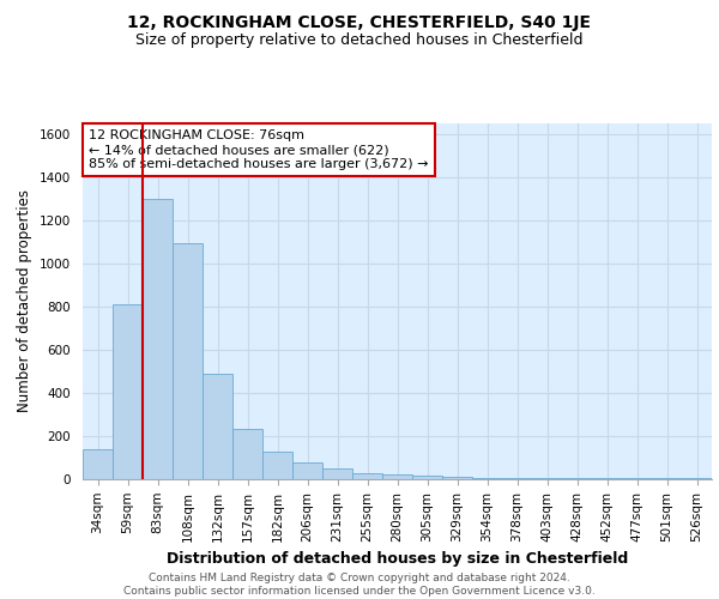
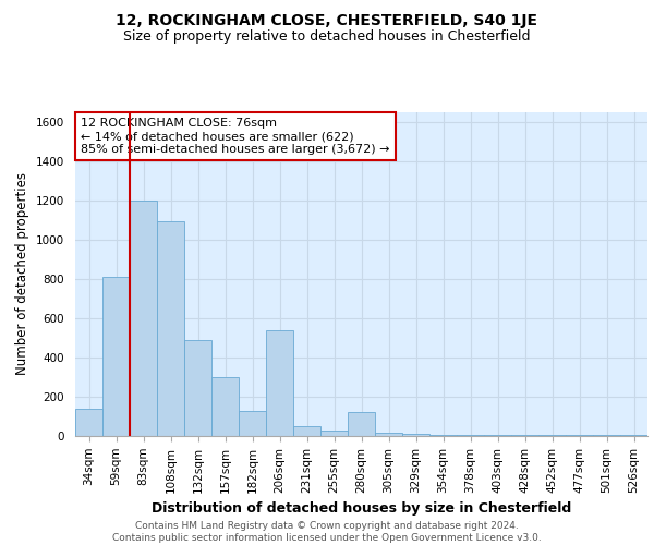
83sqm: 1300 -> 1200
157sqm: 240 -> 300
206sqm: 80 -> 540
280sqm: 20 -> 120
